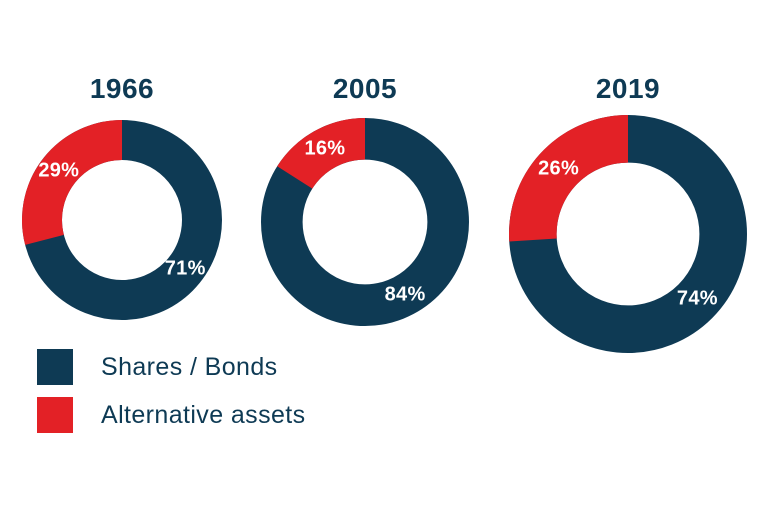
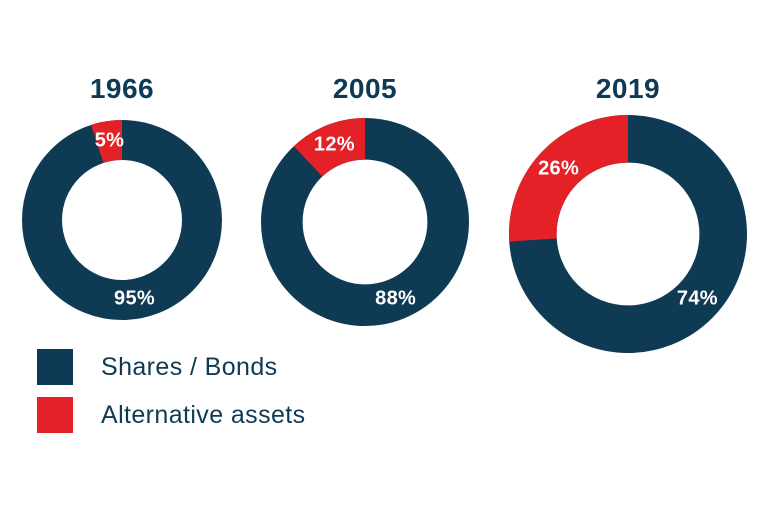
1966/Shares / Bonds: 71% -> 95%
1966/Alternative assets: 29% -> 5%
2005/Shares / Bonds: 84% -> 88%
2005/Alternative assets: 16% -> 12%
